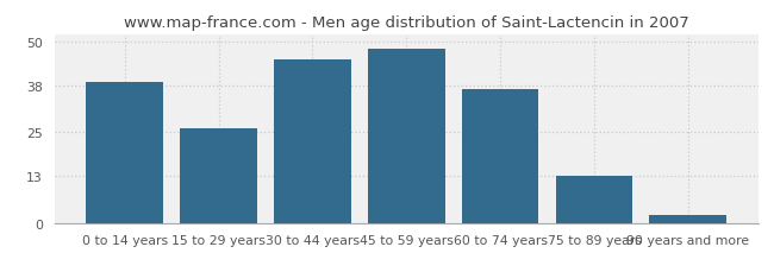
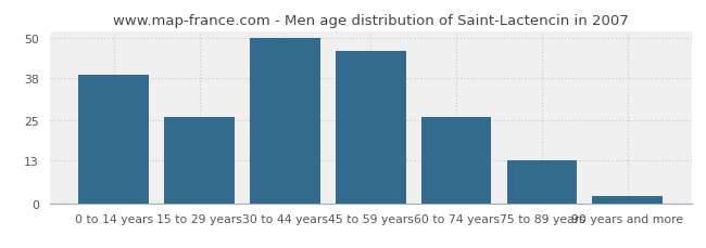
30 to 44 years: 45 -> 50
45 to 59 years: 48 -> 46
60 to 74 years: 37 -> 26
